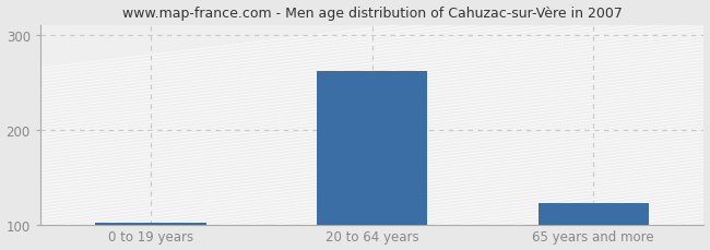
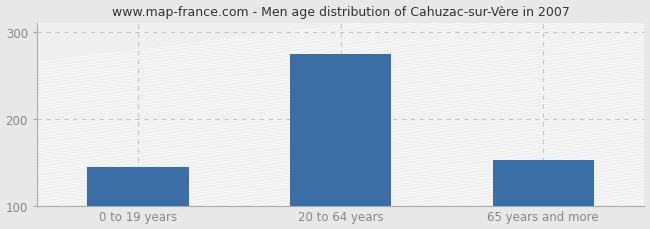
0 to 19 years: 102 -> 144
20 to 64 years: 262 -> 274
65 years and more: 122 -> 152
